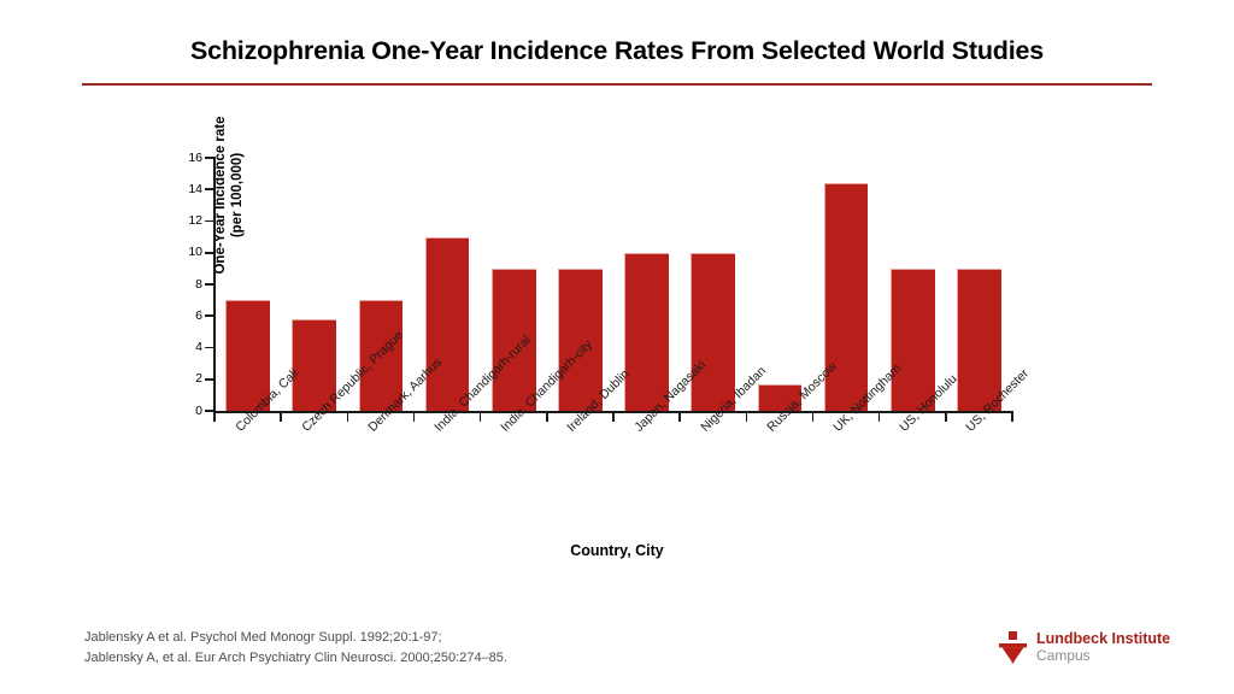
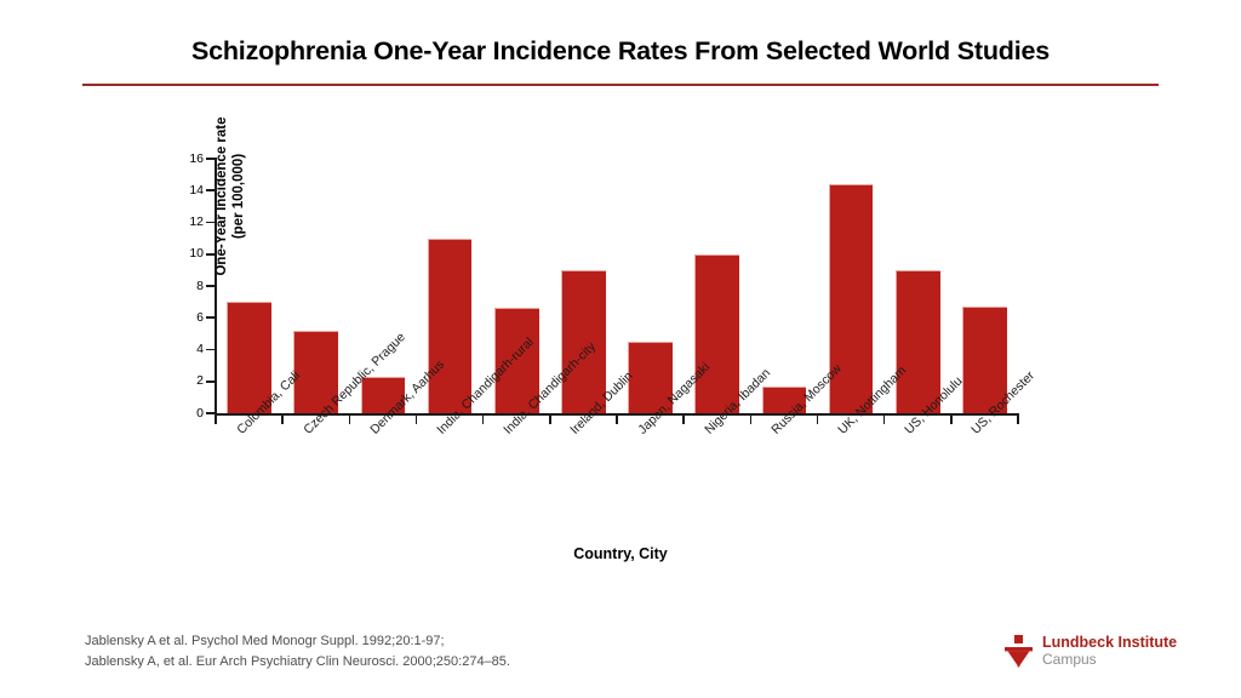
Czech Republic, Prague: 5.8 -> 5.2
Denmark, Aarhus: 7.0 -> 2.3
India, Chandigarh-city: 9.0 -> 6.6
Japan, Nagasaki: 10.0 -> 4.5
US, Rochester: 9.0 -> 6.7
